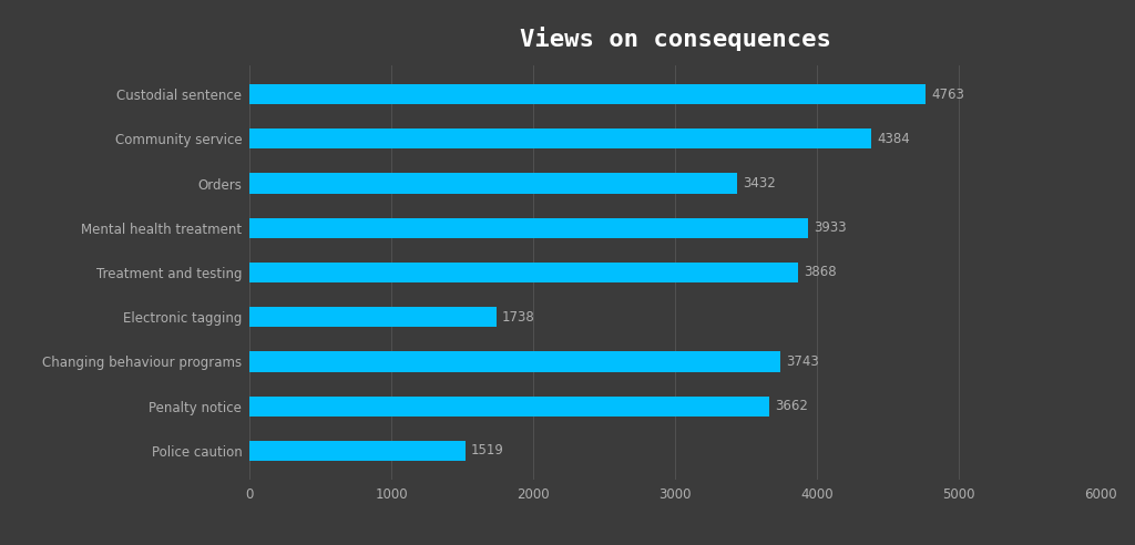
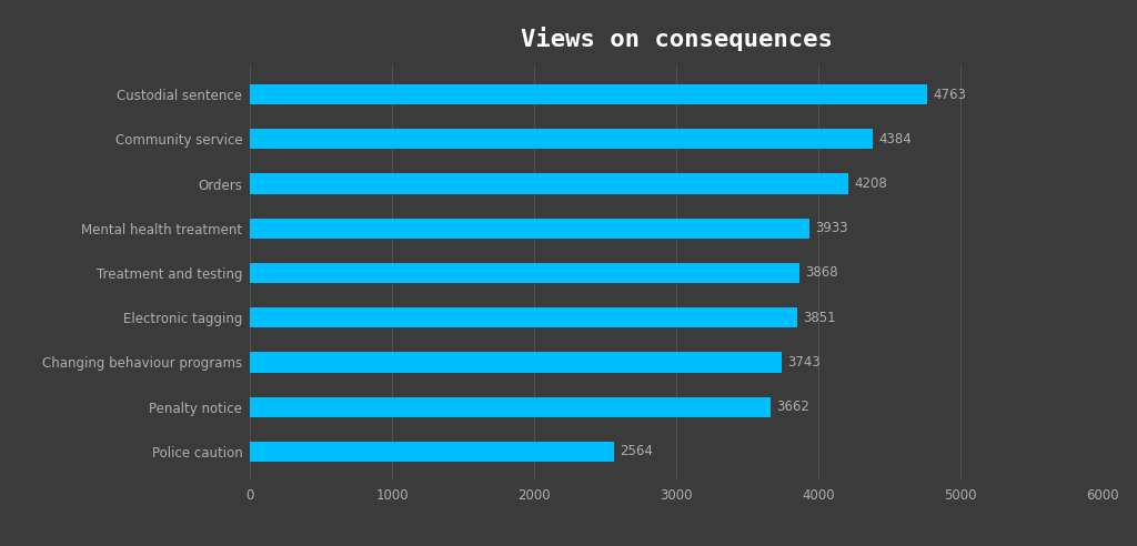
Orders: 3432 -> 4208
Electronic tagging: 1738 -> 3851
Police caution: 1519 -> 2564
